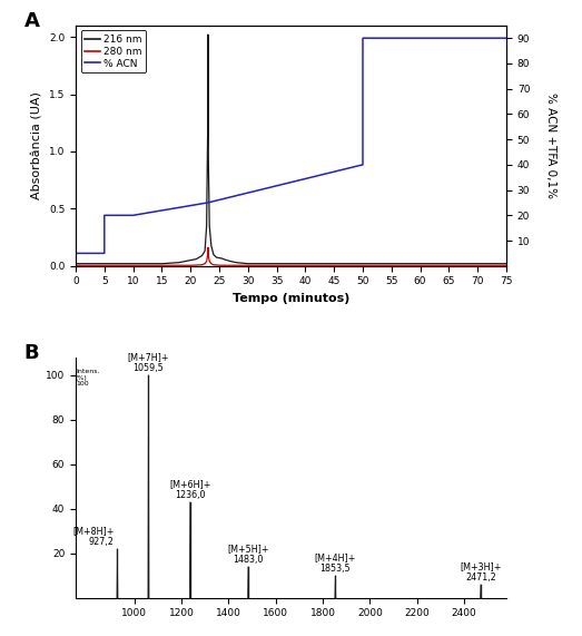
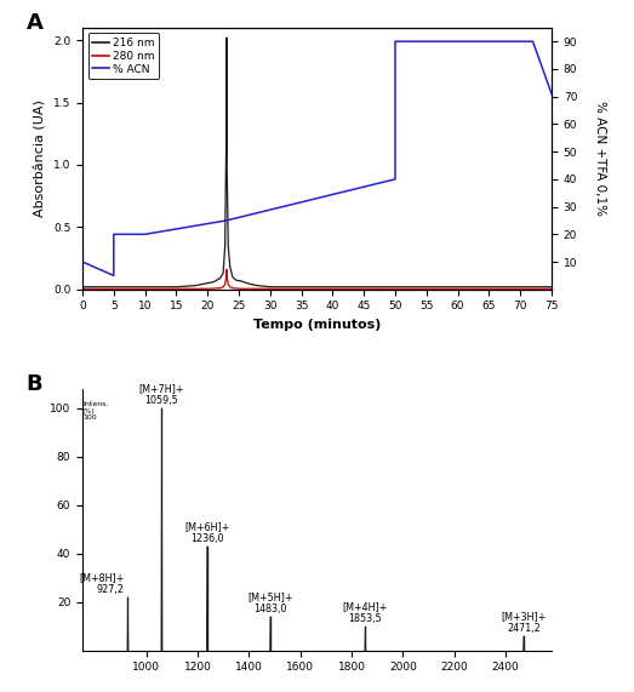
% ACN/0: 5 -> 10
% ACN/75: 90 -> 71
